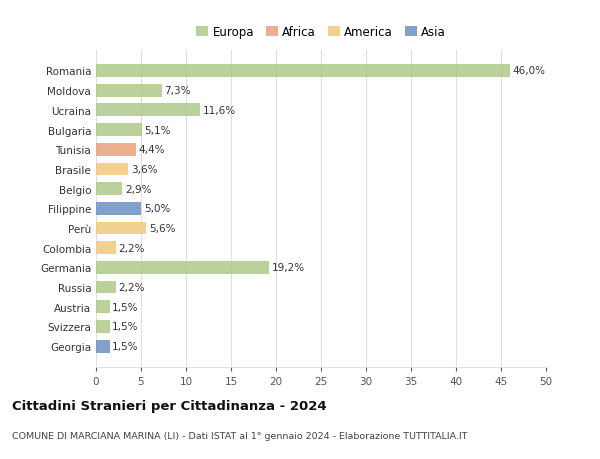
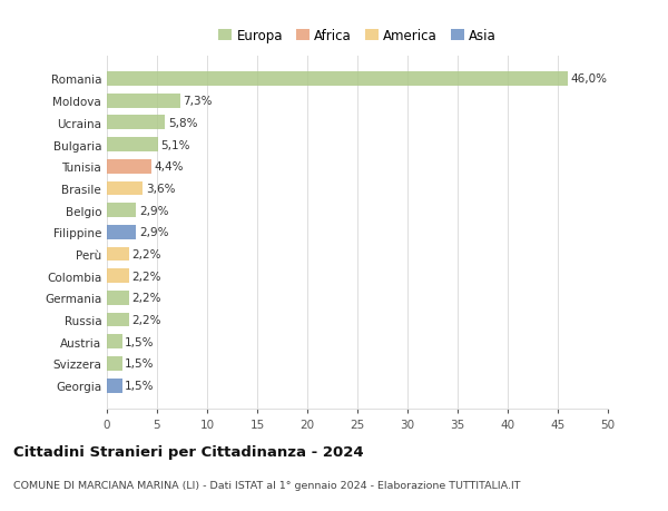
Ucraina: 11,6% -> 5,8%
Filippine: 5,0% -> 2,9%
Perù: 5,6% -> 2,2%
Germania: 19,2% -> 2,2%
